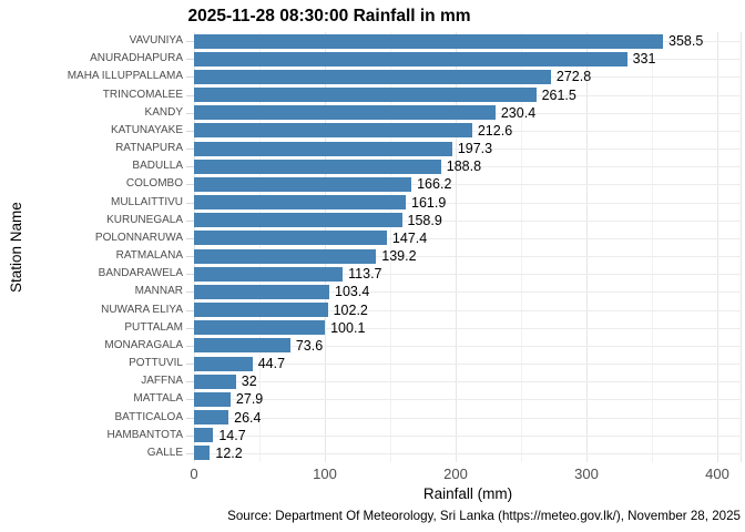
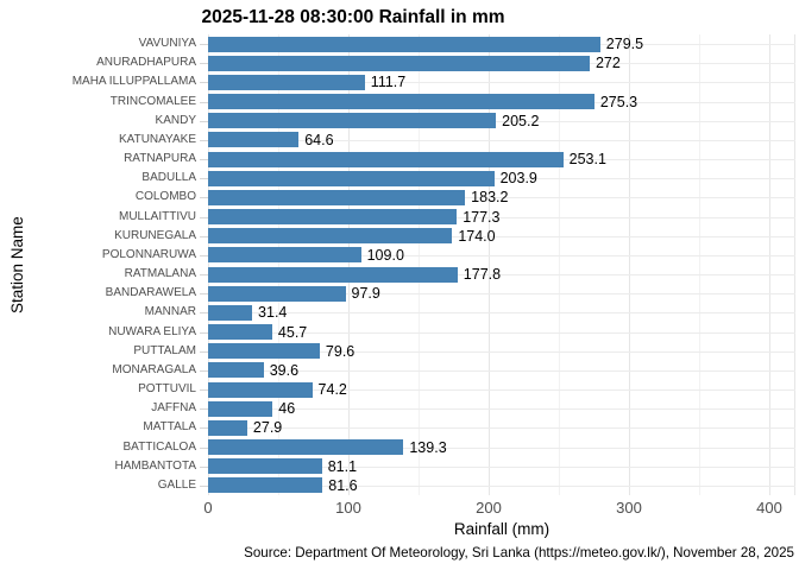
VAVUNIYA: 358.5 -> 279.5
ANURADHAPURA: 331 -> 272
MAHA ILLUPPALLAMA: 272.8 -> 111.7
TRINCOMALEE: 261.5 -> 275.3
KANDY: 230.4 -> 205.2
KATUNAYAKE: 212.6 -> 64.6
RATNAPURA: 197.3 -> 253.1
BADULLA: 188.8 -> 203.9
COLOMBO: 166.2 -> 183.2
MULLAITTIVU: 161.9 -> 177.3
KURUNEGALA: 158.9 -> 174.0
POLONNARUWA: 147.4 -> 109.0
RATMALANA: 139.2 -> 177.8
BANDARAWELA: 113.7 -> 97.9
MANNAR: 103.4 -> 31.4
NUWARA ELIYA: 102.2 -> 45.7
PUTTALAM: 100.1 -> 79.6
MONARAGALA: 73.6 -> 39.6
POTTUVIL: 44.7 -> 74.2
JAFFNA: 32 -> 46
BATTICALOA: 26.4 -> 139.3
HAMBANTOTA: 14.7 -> 81.1
GALLE: 12.2 -> 81.6
